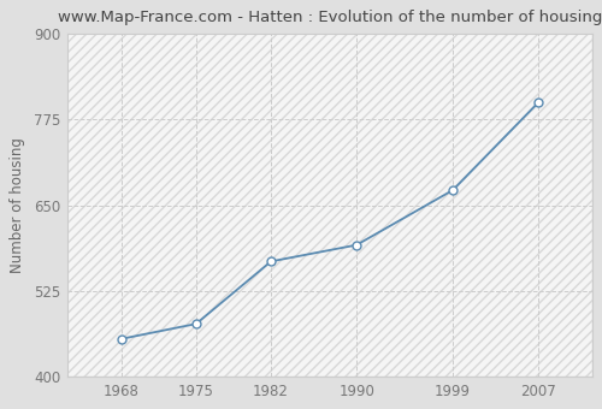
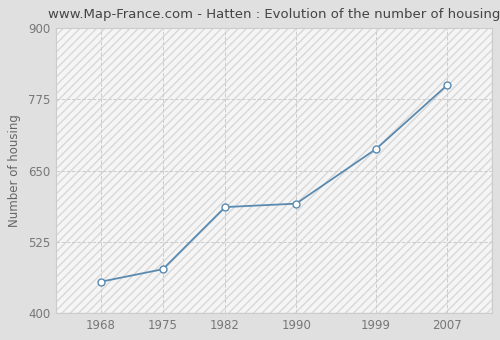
1982: 568 -> 586
1999: 672 -> 688
